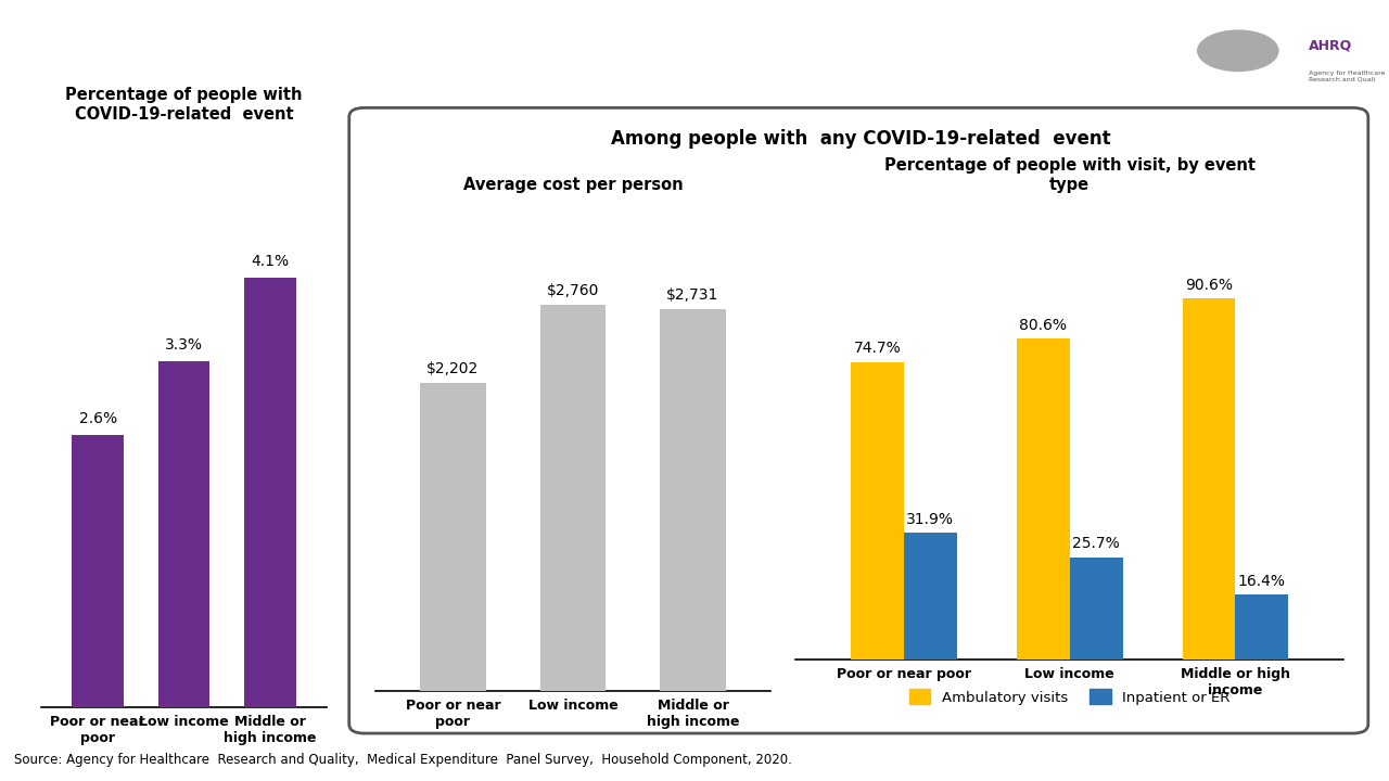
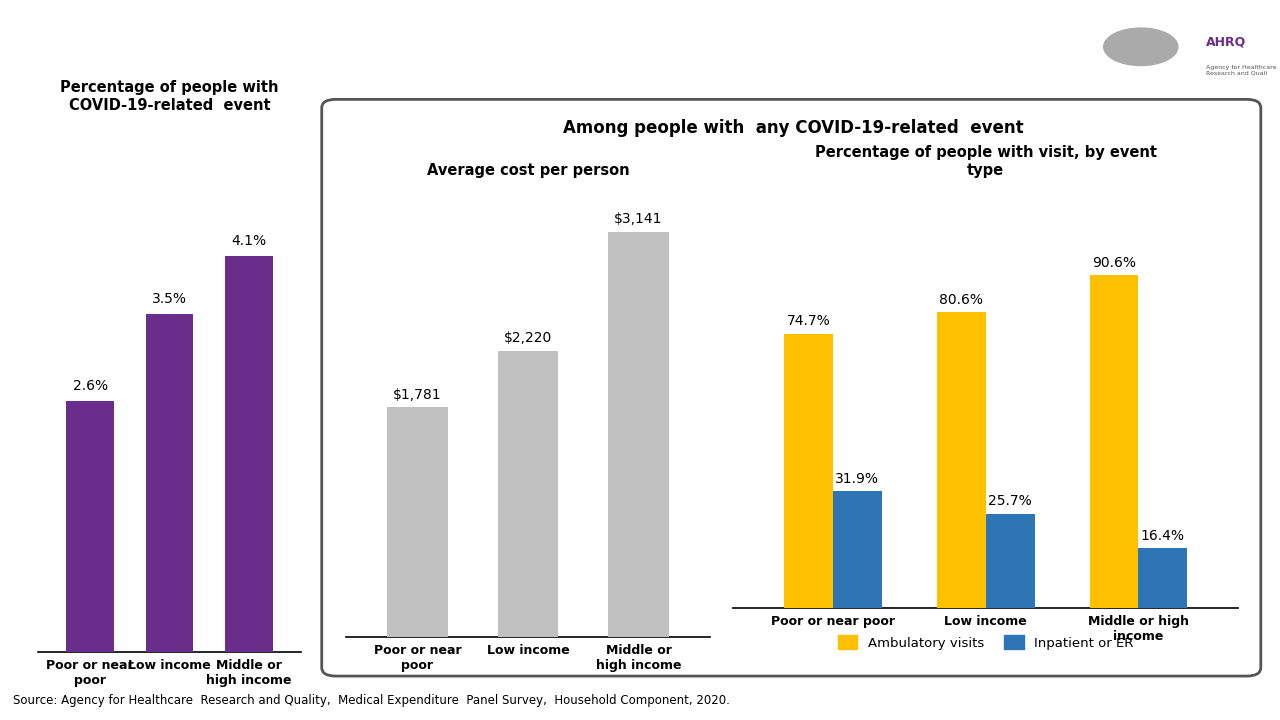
Percentage of people with COVID-19-related event/Low income: 3.3% -> 3.5%
Average cost per person/Poor or near poor: $2,202 -> $1,781
Average cost per person/Low income: $2,760 -> $2,220
Average cost per person/Middle or high income: $2,731 -> $3,141
